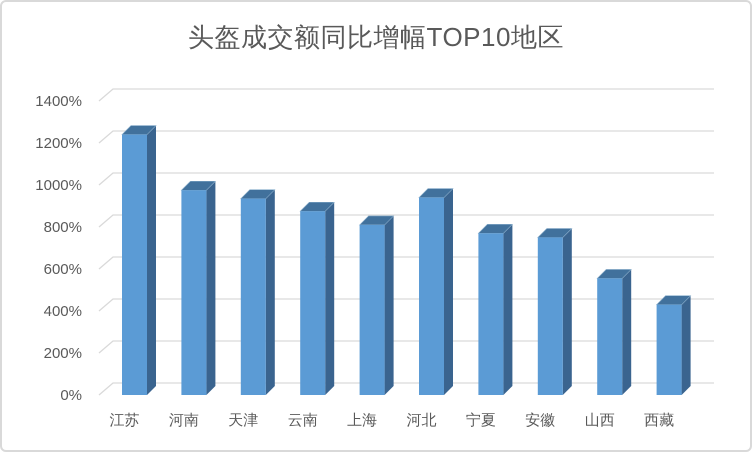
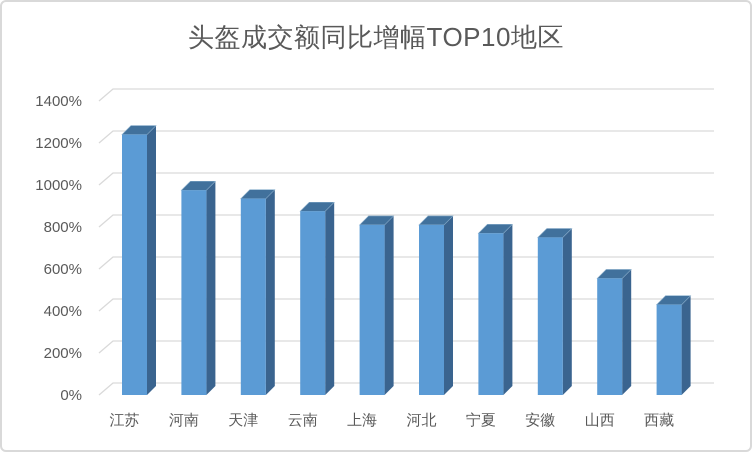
河北: 940% -> 810%
